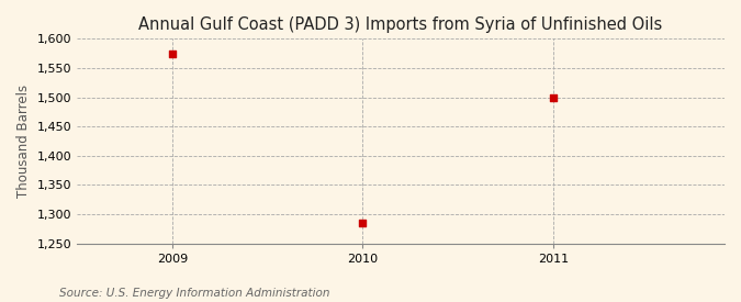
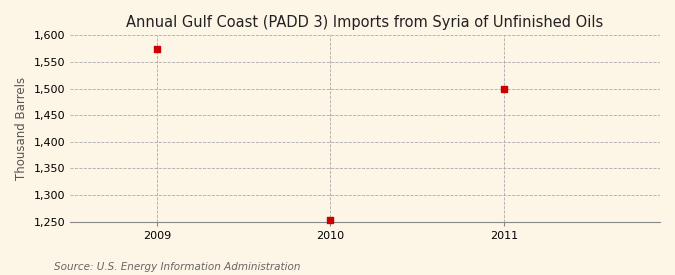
2010: 1,286 -> 1,253
